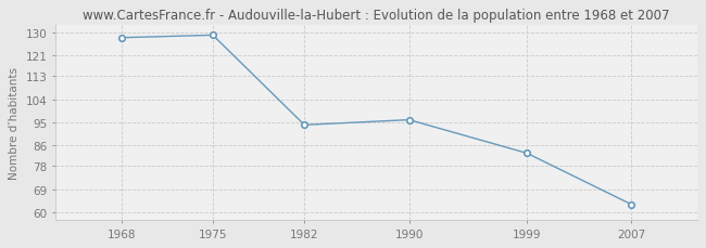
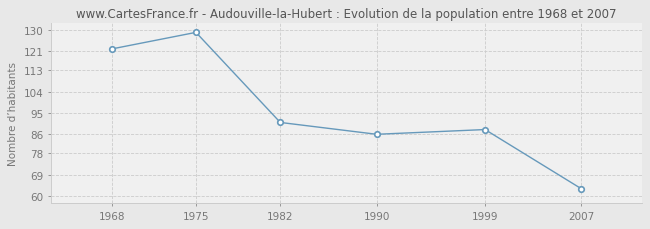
1968: 128 -> 122
1982: 94 -> 91
1990: 96 -> 86
1999: 83 -> 88
